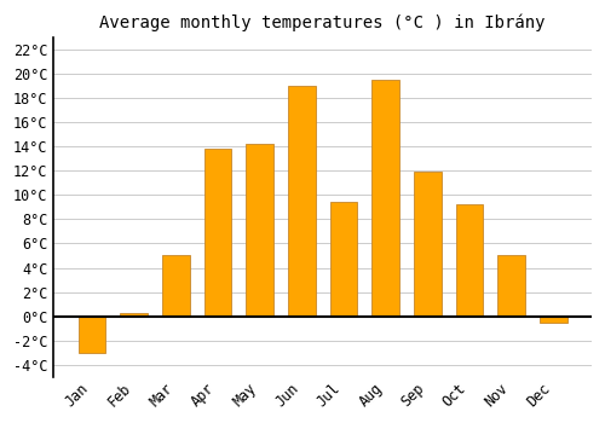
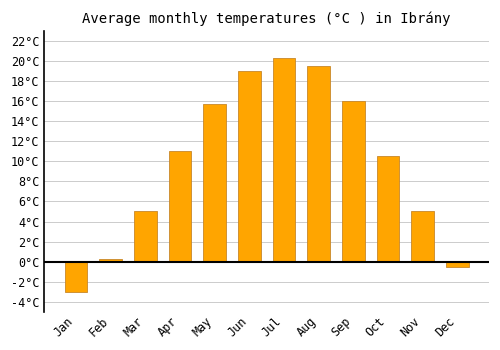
Apr: 13.8°C -> 11.0°C
May: 14.2°C -> 15.7°C
Jul: 9.4°C -> 20.3°C
Sep: 11.9°C -> 16.0°C
Oct: 9.2°C -> 10.5°C
